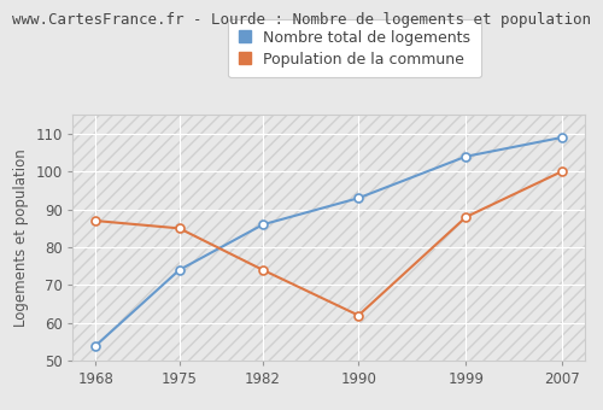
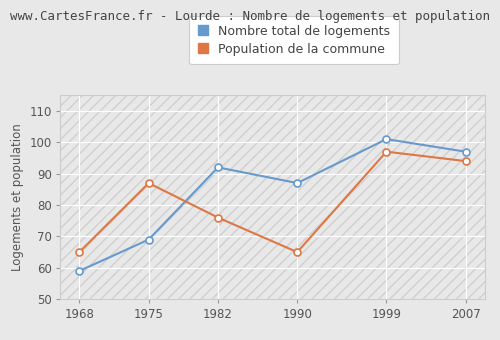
Nombre total de logements/1968: 54 -> 59
Population de la commune/1968: 87 -> 65
Nombre total de logements/1975: 74 -> 69
Population de la commune/1975: 85 -> 87
Nombre total de logements/1982: 86 -> 92
Population de la commune/1982: 74 -> 76
Nombre total de logements/1990: 93 -> 87
Population de la commune/1990: 62 -> 65
Nombre total de logements/1999: 104 -> 101
Population de la commune/1999: 88 -> 97
Nombre total de logements/2007: 109 -> 97
Population de la commune/2007: 100 -> 94
